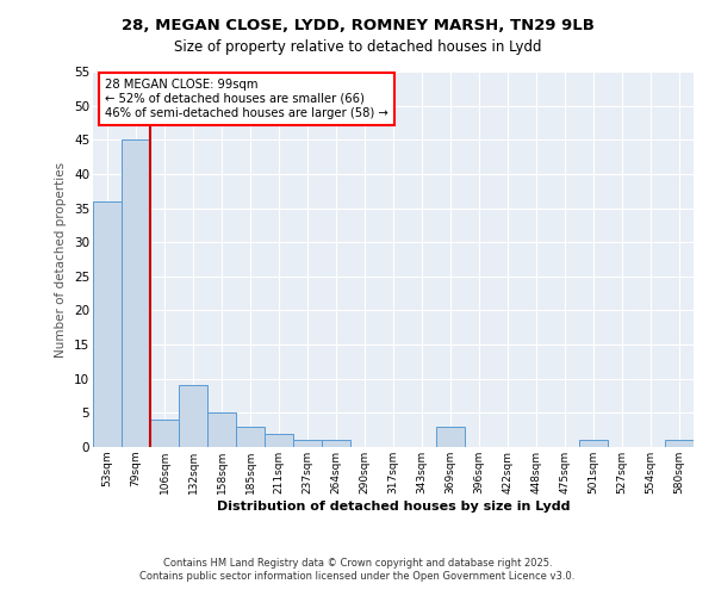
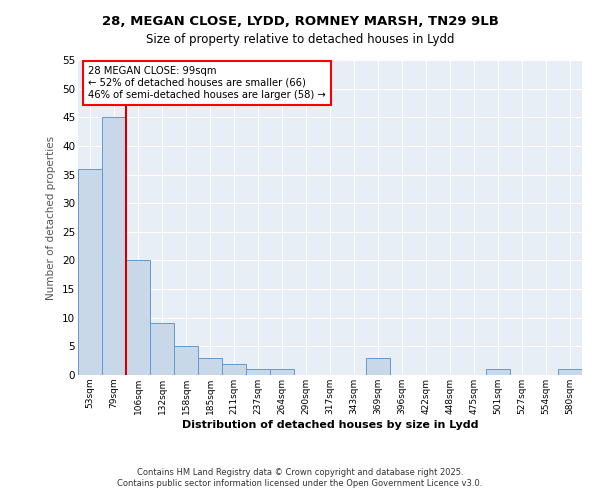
106sqm: 4 -> 20
